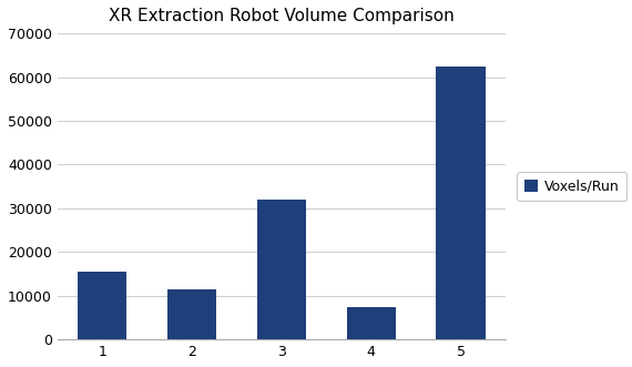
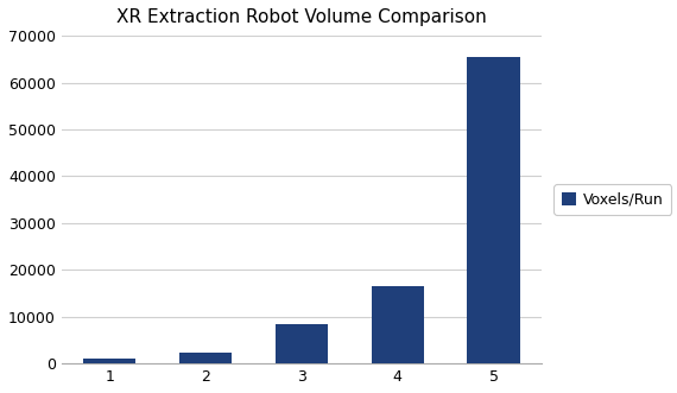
1: 15500 -> 1000
2: 11500 -> 2300
3: 32000 -> 8500
4: 7500 -> 16500
5: 62500 -> 65500
